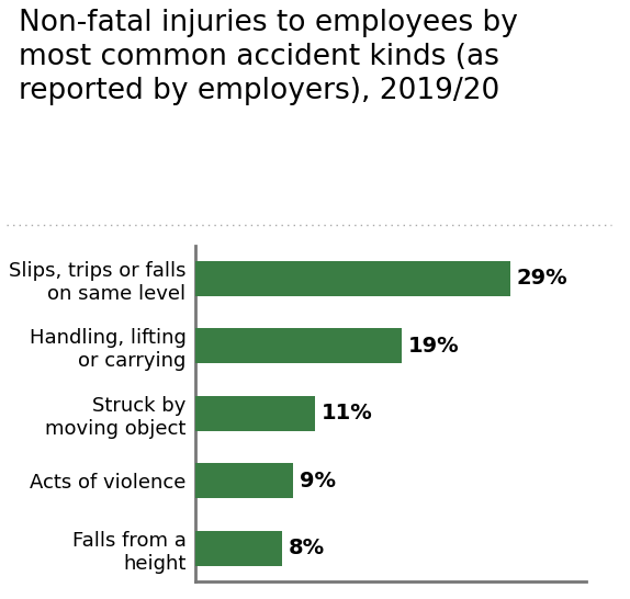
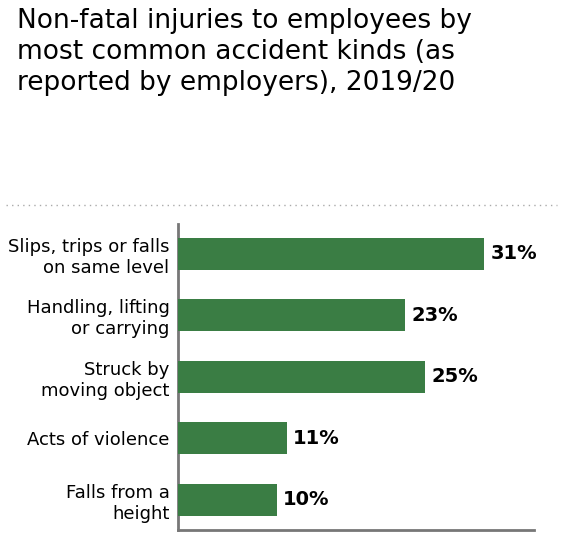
Slips, trips or falls on same level: 29% -> 31%
Handling, lifting or carrying: 19% -> 23%
Struck by moving object: 11% -> 25%
Acts of violence: 9% -> 11%
Falls from a height: 8% -> 10%
